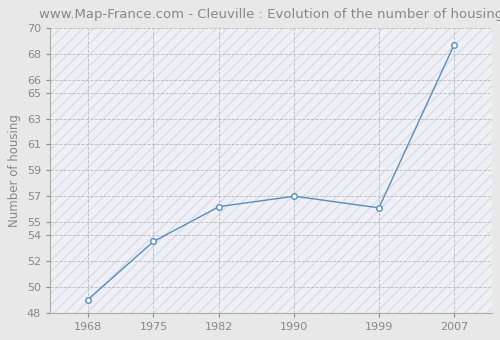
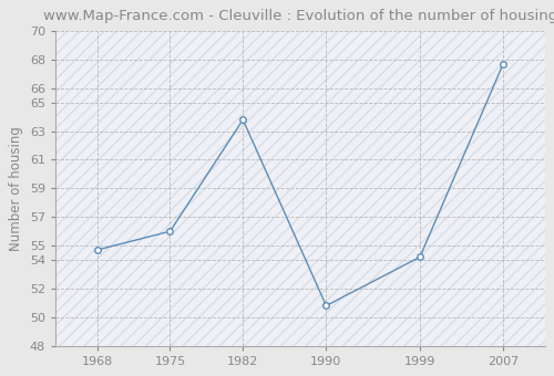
1968: 49.0 -> 54.7
1975: 53.5 -> 56.0
1982: 56.2 -> 63.8
1990: 57.0 -> 50.8
1999: 56.1 -> 54.2
2007: 68.7 -> 67.7
